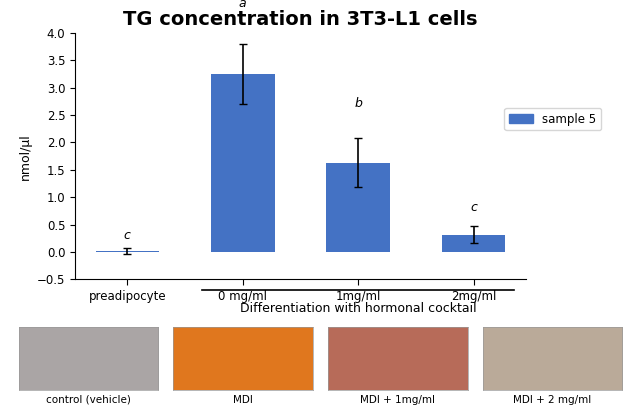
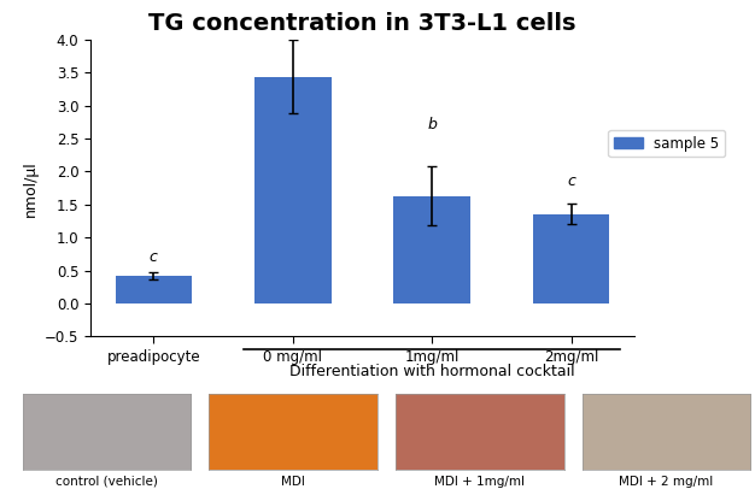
preadipocyte: 0.02 -> 0.42
0 mg/ml: 3.25 -> 3.44
2mg/ml: 0.32 -> 1.36
